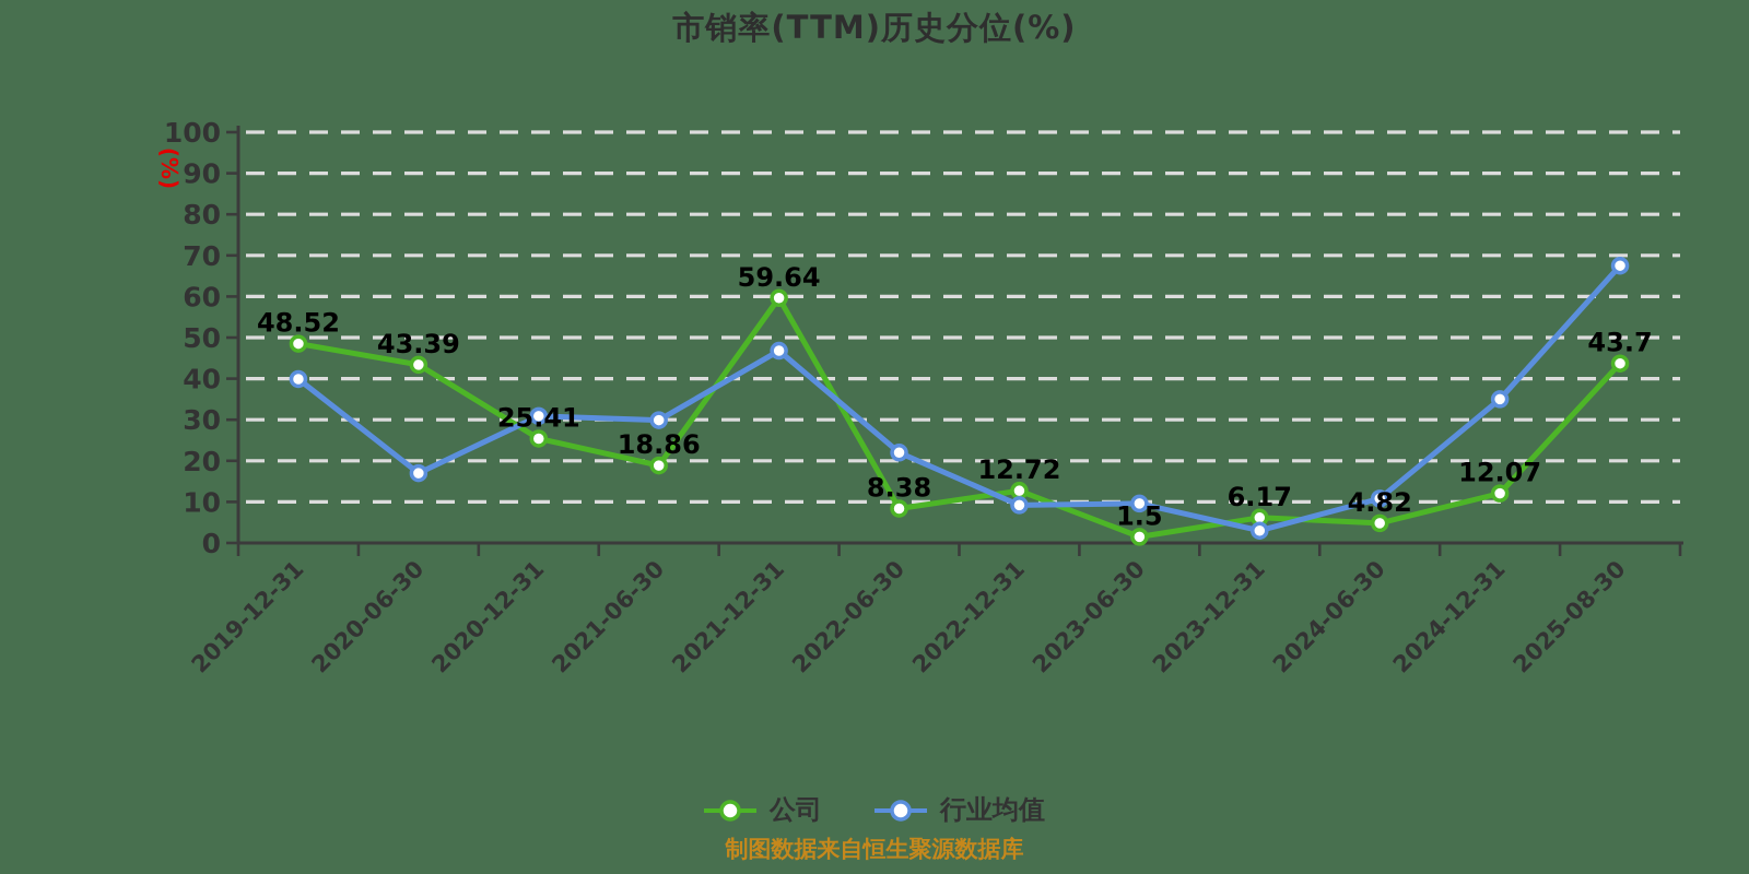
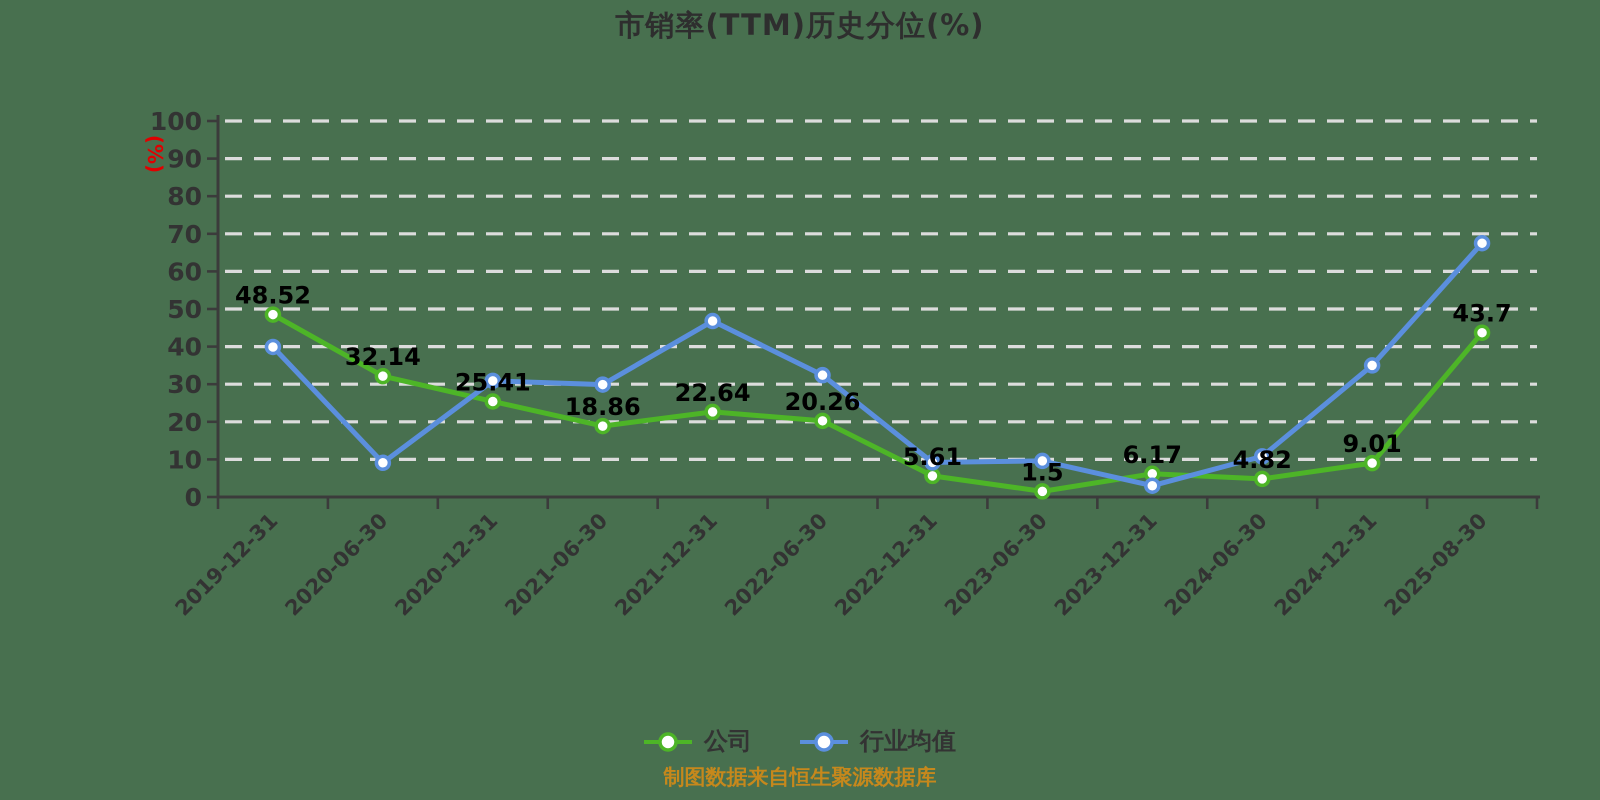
公司/2020-06-30: 43.39 -> 32.14
行业均值/2020-06-30: 17 -> 9
公司/2021-12-31: 59.64 -> 22.64
公司/2022-06-30: 8.38 -> 20.26
行业均值/2022-06-30: 22 -> 32
公司/2022-12-31: 12.72 -> 5.61
公司/2024-12-31: 12.07 -> 9.01
